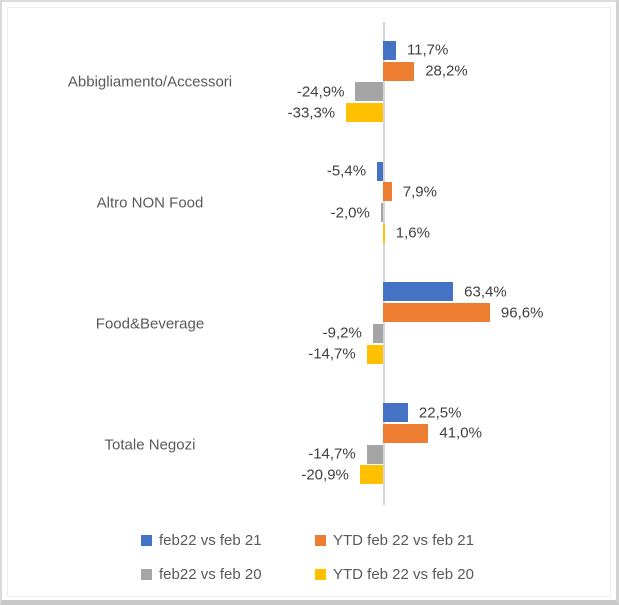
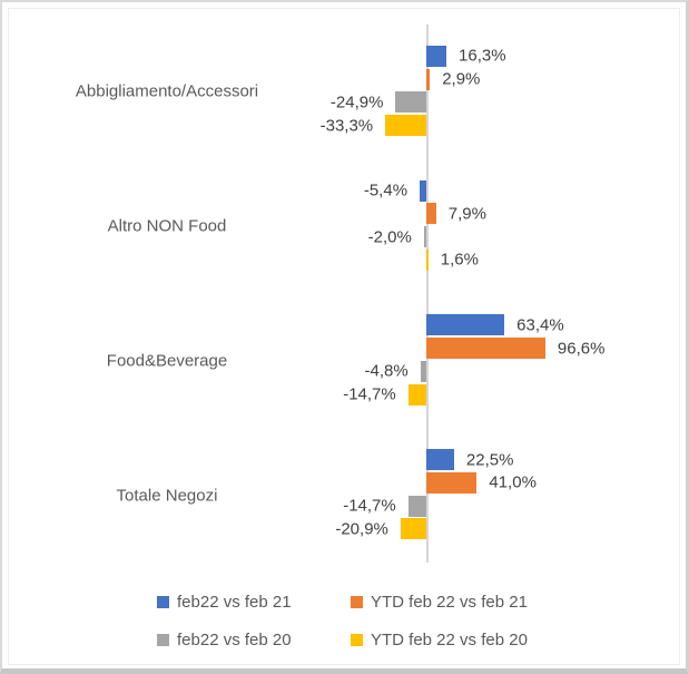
feb22 vs feb 21/Abbigliamento/Accessori: 11,7% -> 16,3%
YTD feb 22 vs feb 21/Abbigliamento/Accessori: 28,2% -> 2,9%
feb22 vs feb 20/Food&Beverage: -9,2% -> -4,8%
